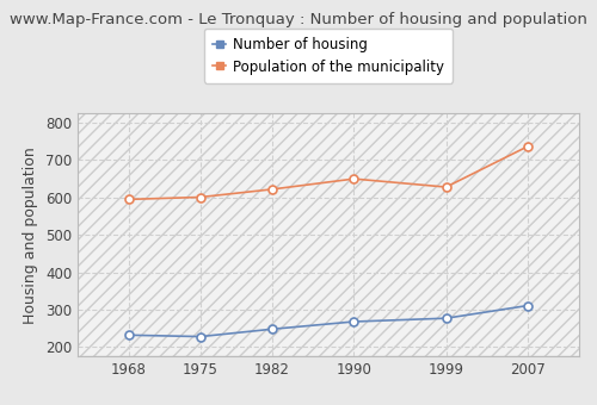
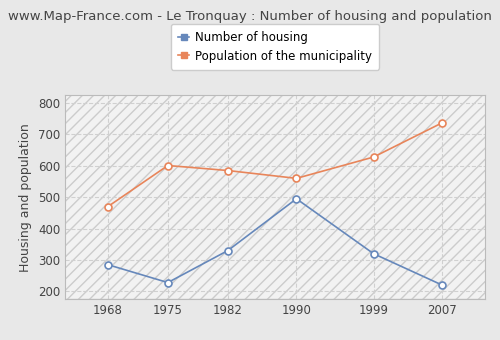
Number of housing/1968: 232 -> 285
Population of the municipality/1968: 595 -> 470
Number of housing/1982: 248 -> 330
Population of the municipality/1982: 622 -> 585
Number of housing/1990: 268 -> 495
Population of the municipality/1990: 650 -> 560
Number of housing/1999: 277 -> 320
Number of housing/2007: 311 -> 220
